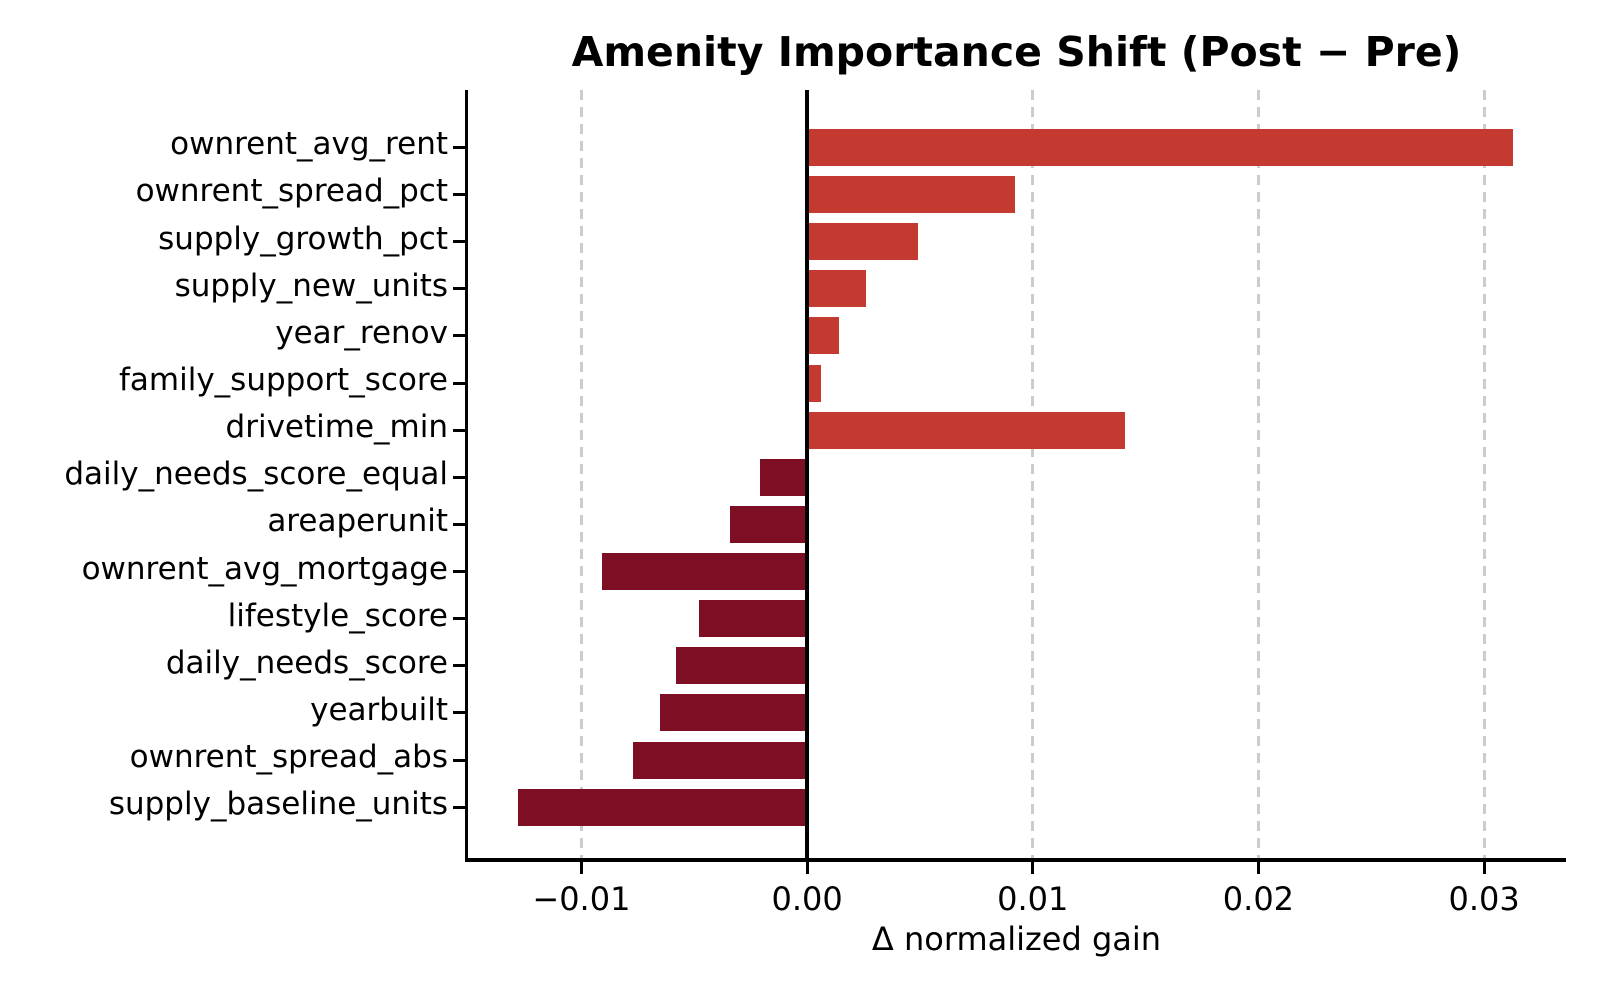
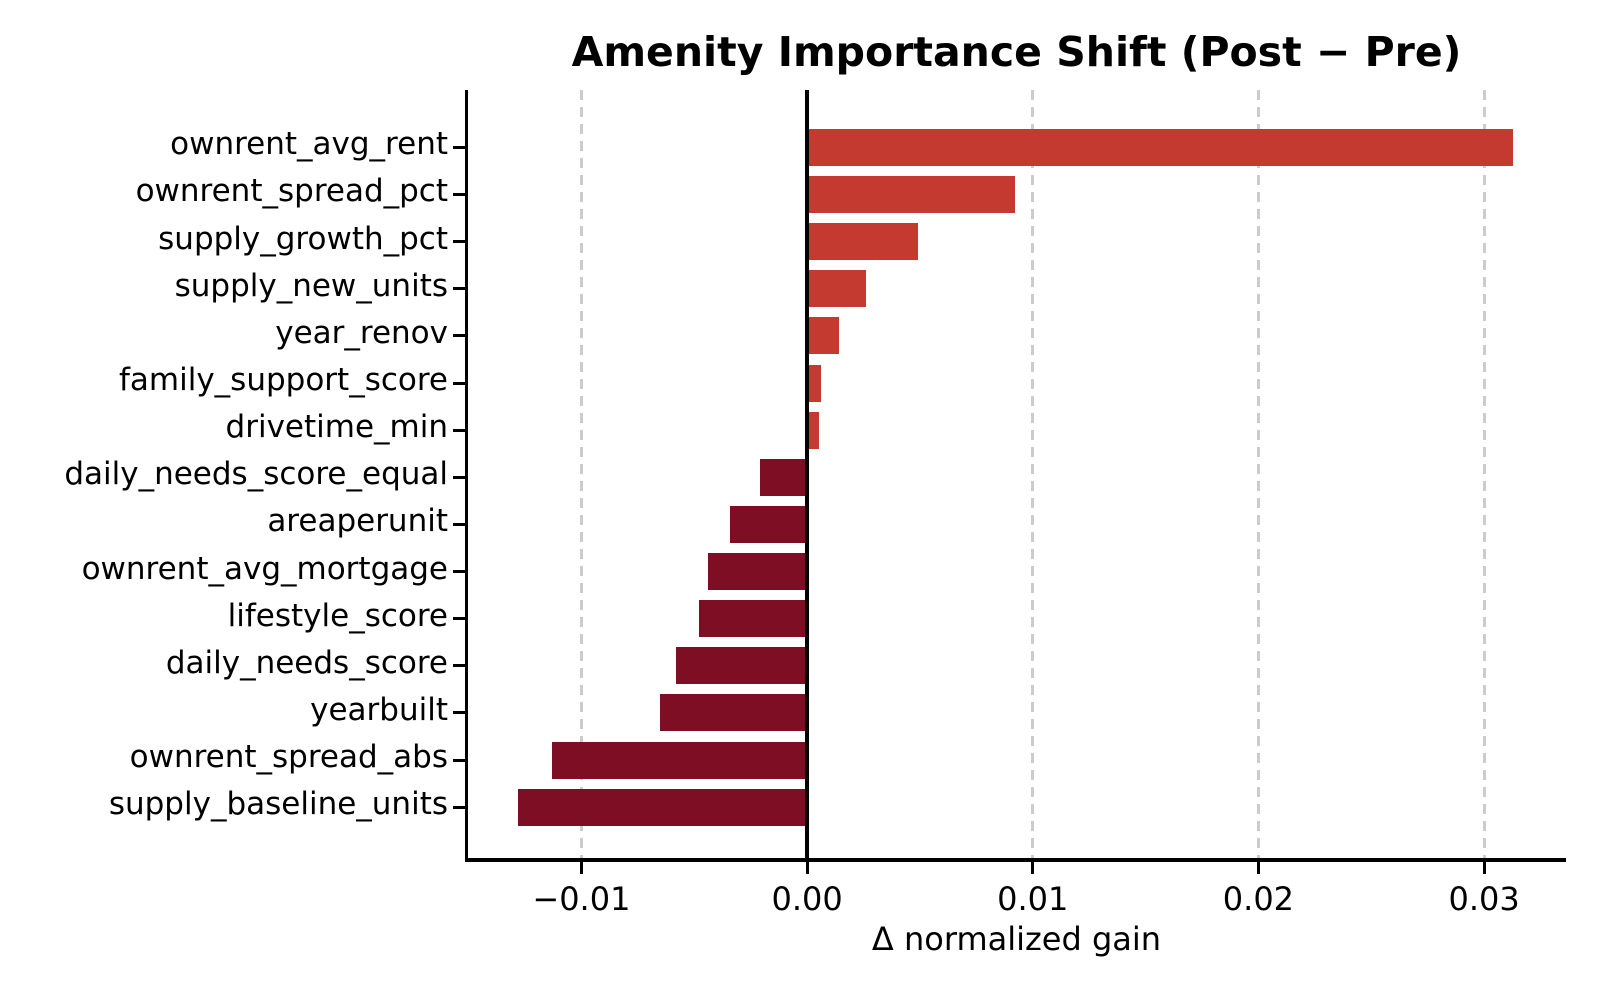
drivetime_min: 0.0141 -> 0.0006
ownrent_avg_mortgage: -0.0091 -> -0.0044
ownrent_spread_abs: -0.0077 -> -0.0113
